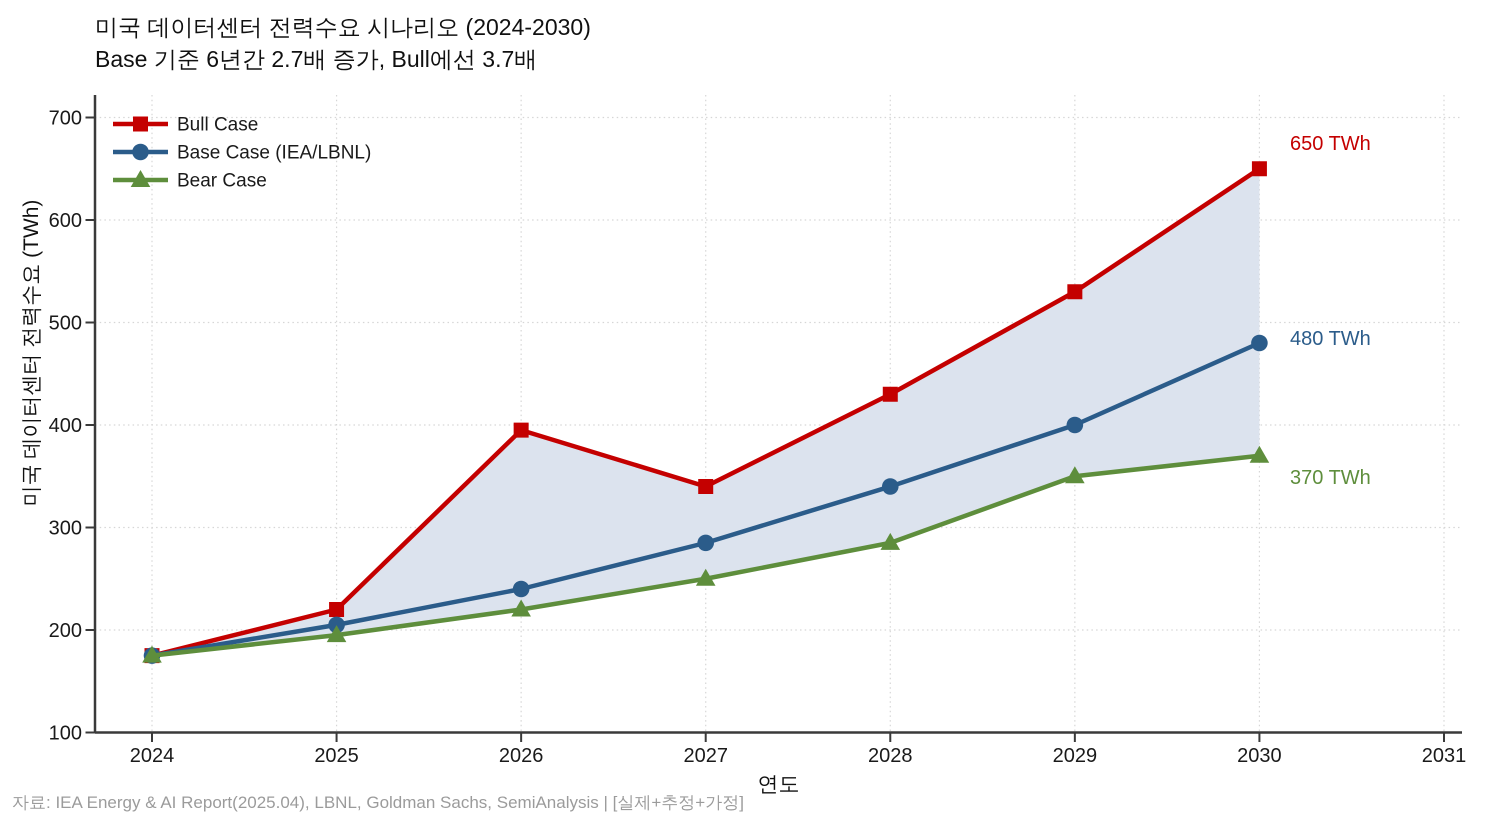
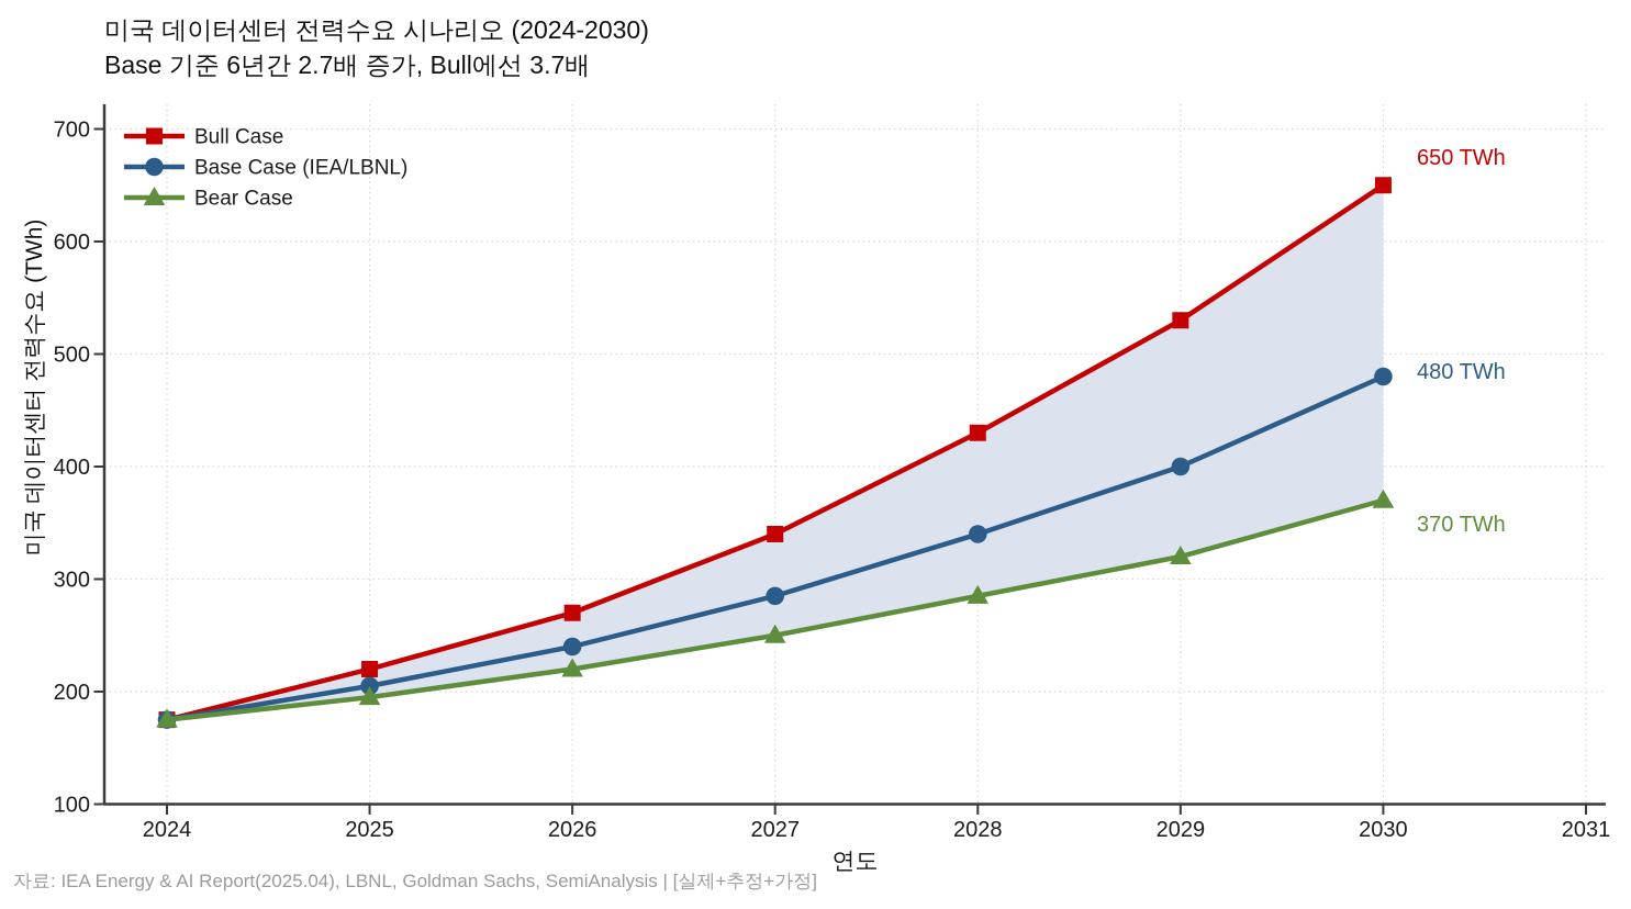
Bull Case/2026: 395 -> 270
Bear Case/2029: 350 -> 320
